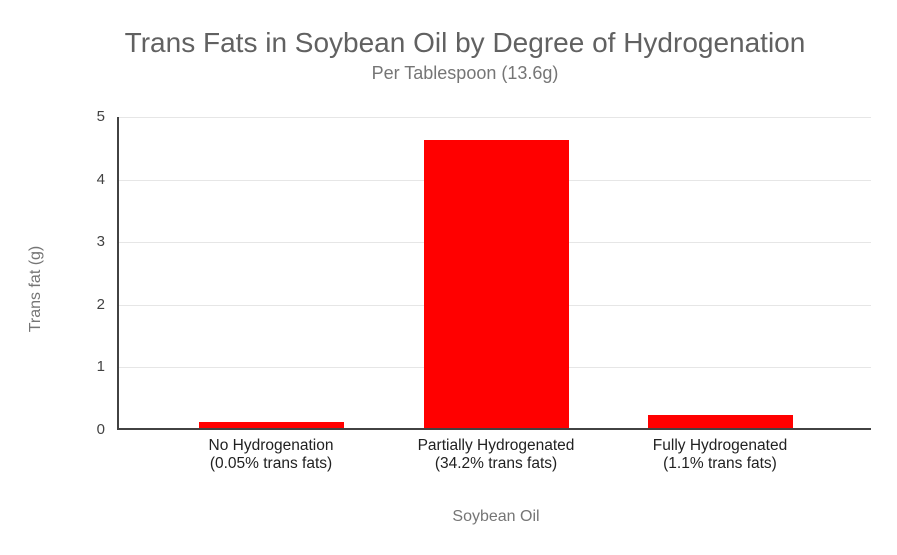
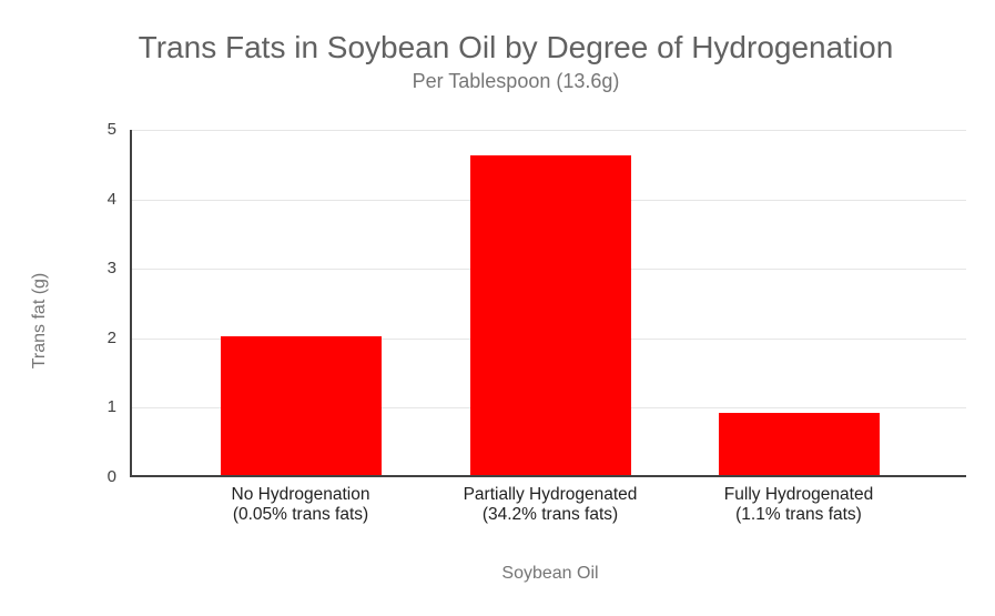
No Hydrogenation: 0.1 -> 2.0
Fully Hydrogenated: 0.2 -> 0.9
